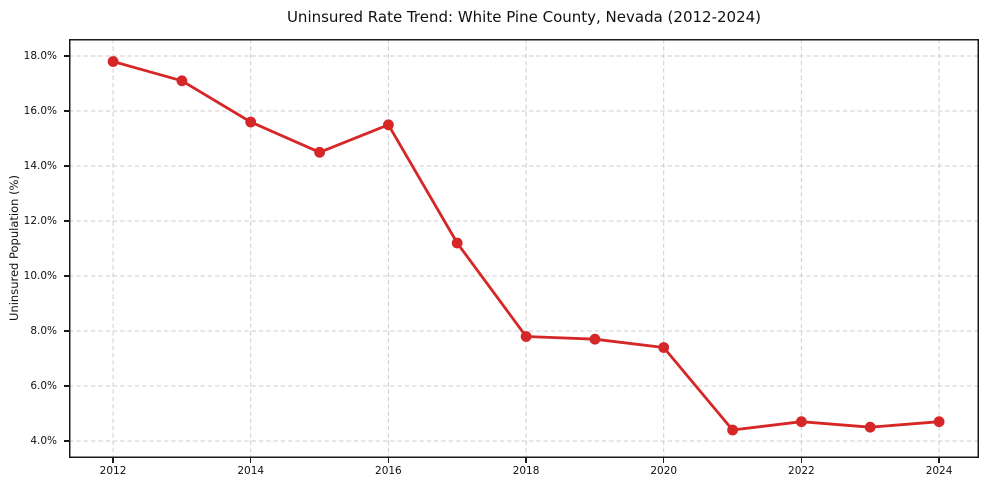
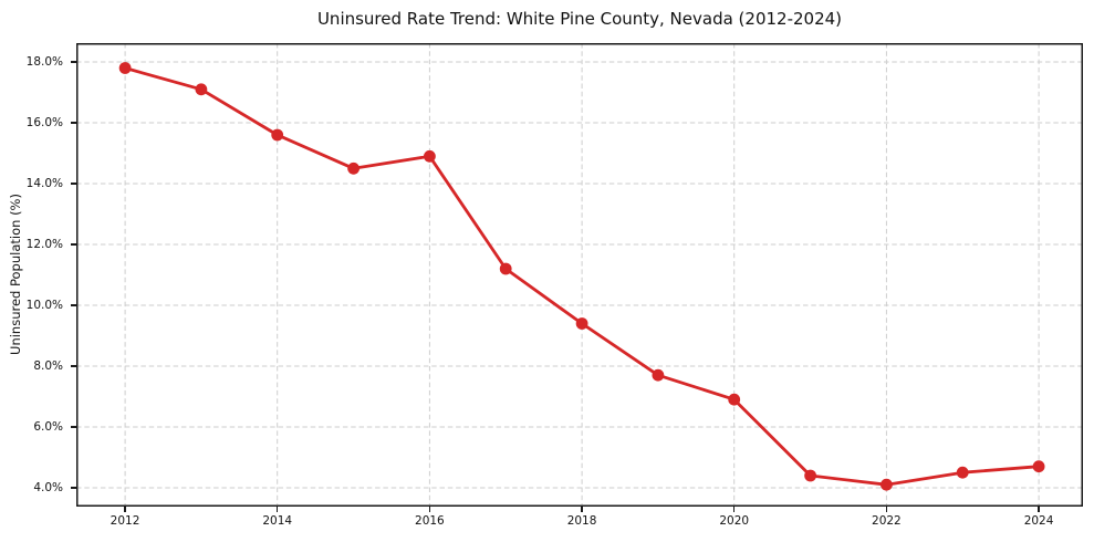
2016: 15.5% -> 14.9%
2018: 7.8% -> 9.4%
2020: 7.4% -> 6.9%
2022: 4.7% -> 4.1%
